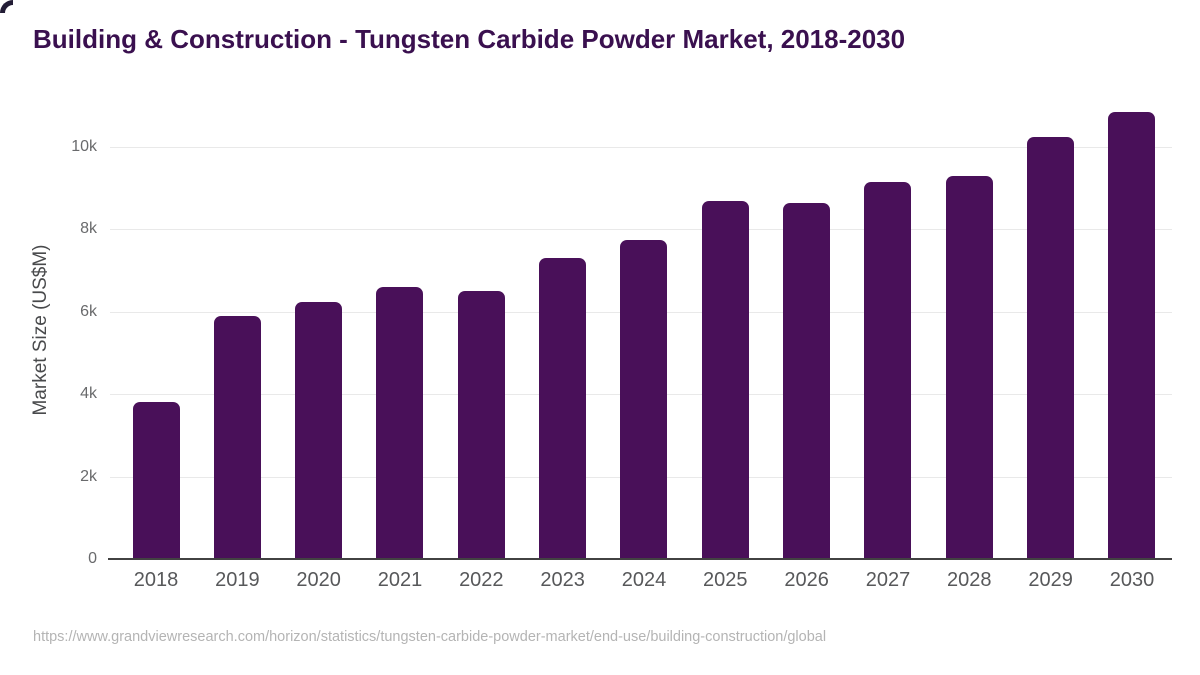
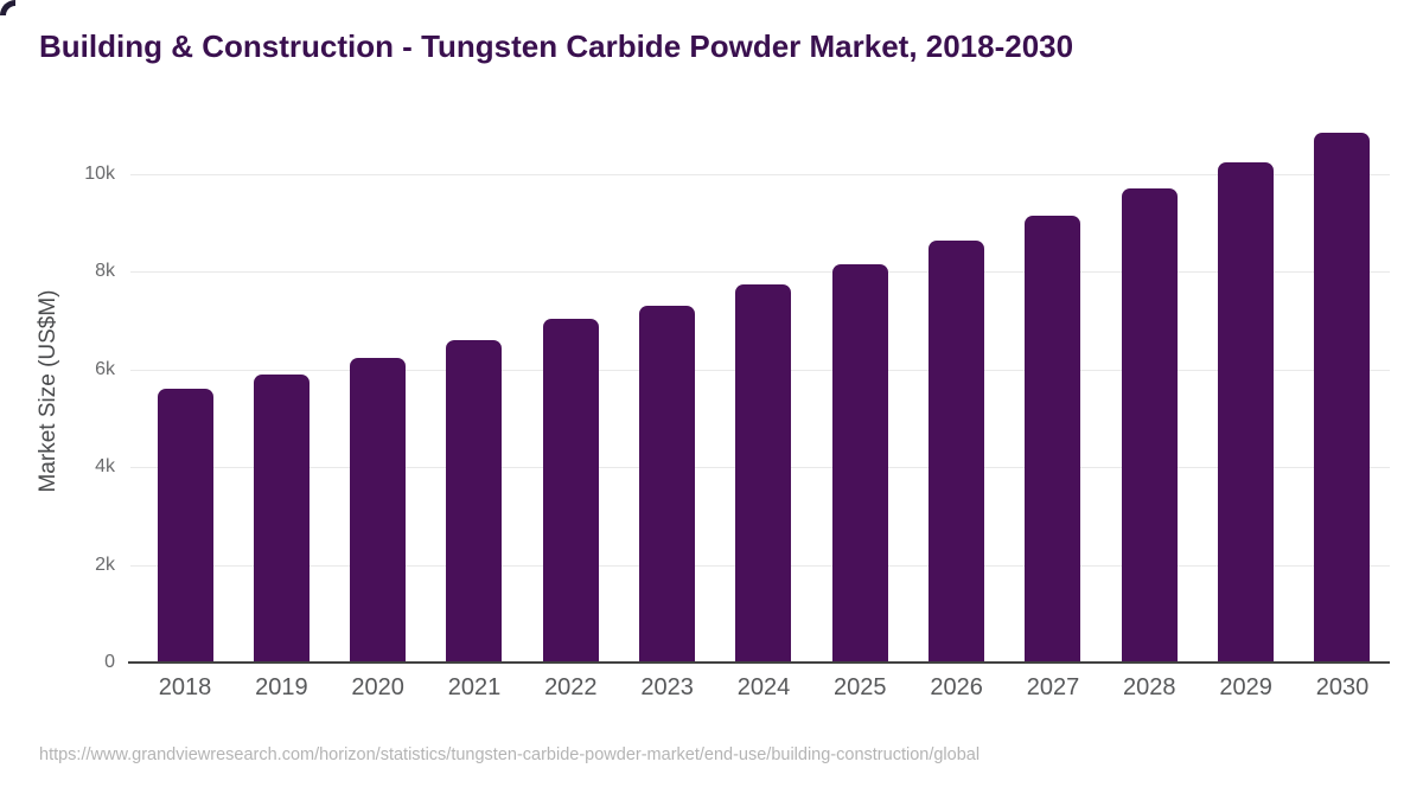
2018: 3.8k -> 5.6k
2022: 6.5k -> 7.0k
2025: 8.7k -> 8.2k
2028: 9.3k -> 9.7k
